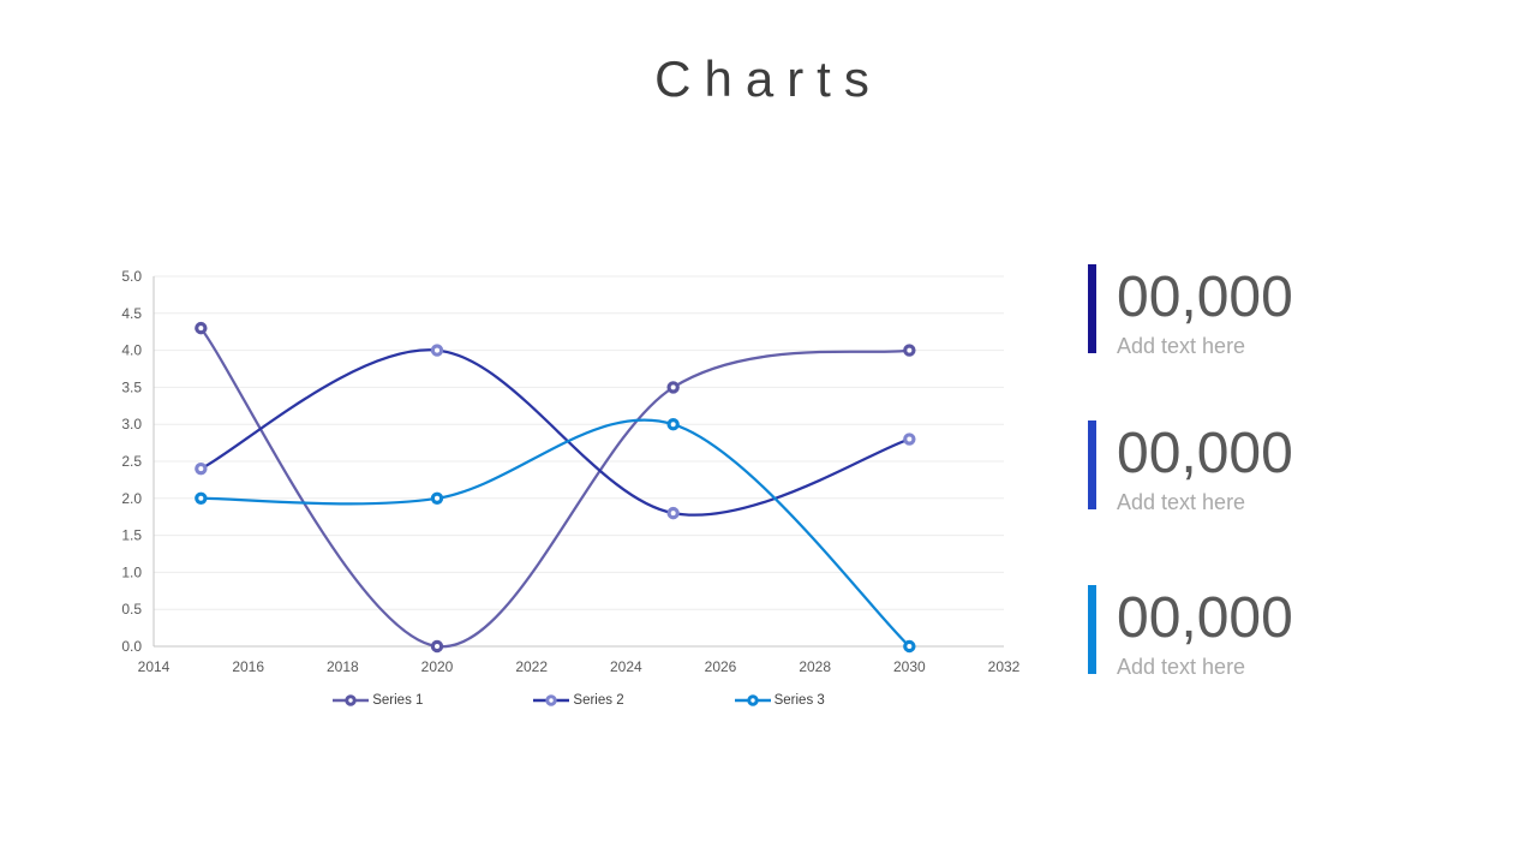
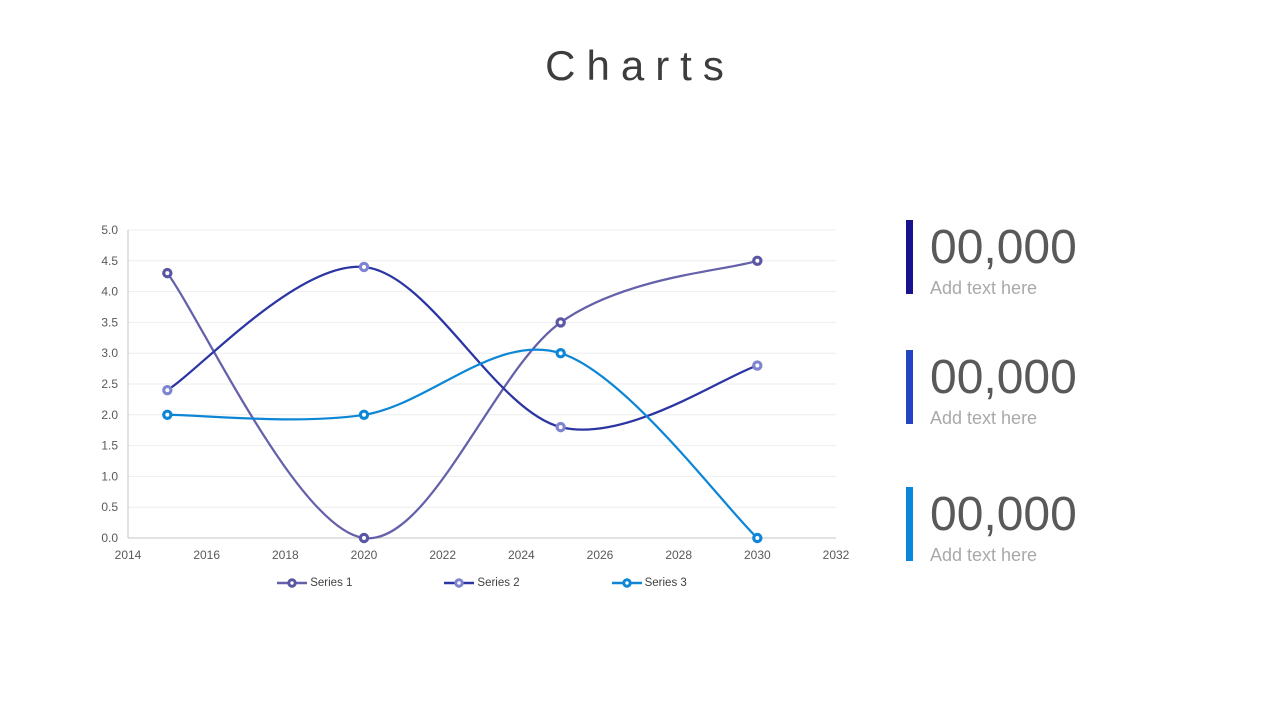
Series 2/2020: 4.0 -> 4.4
Series 1/2030: 4.0 -> 4.5
